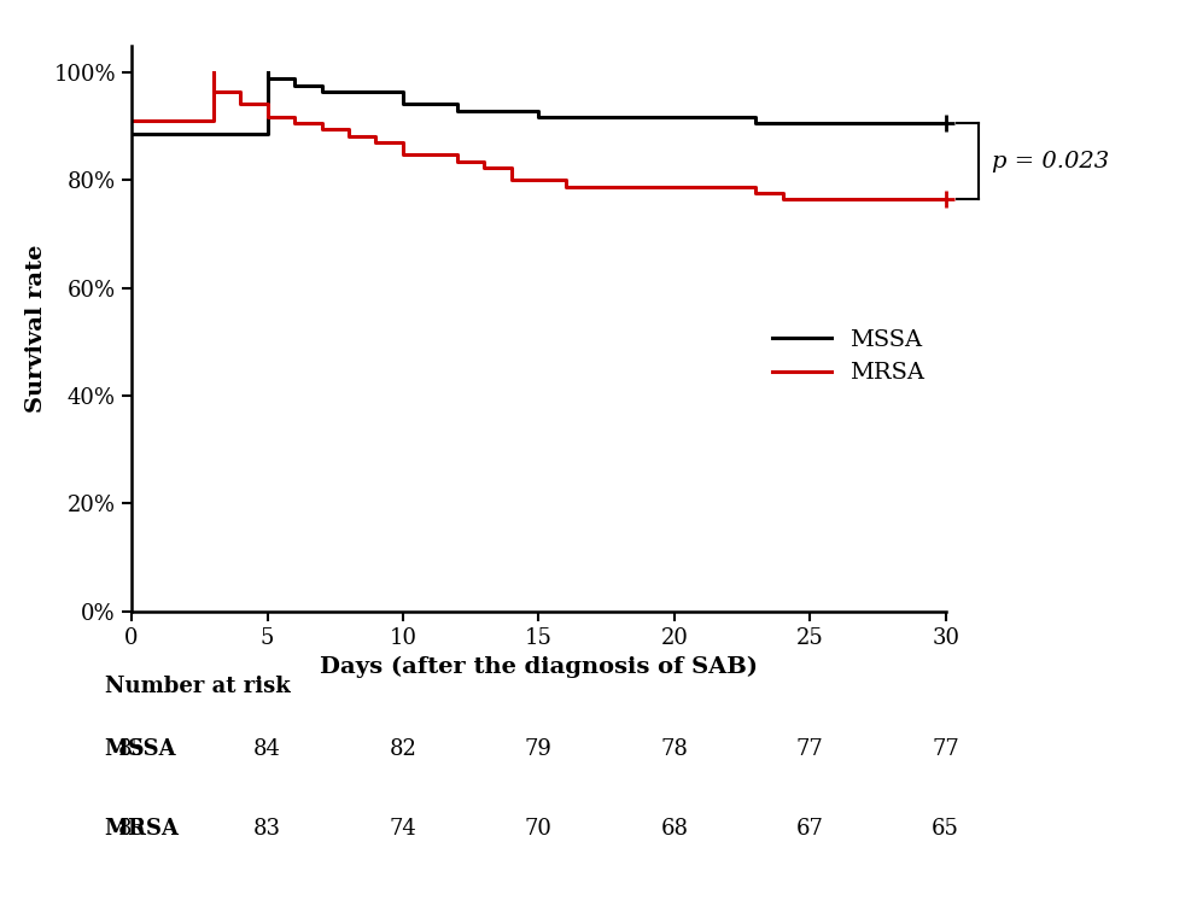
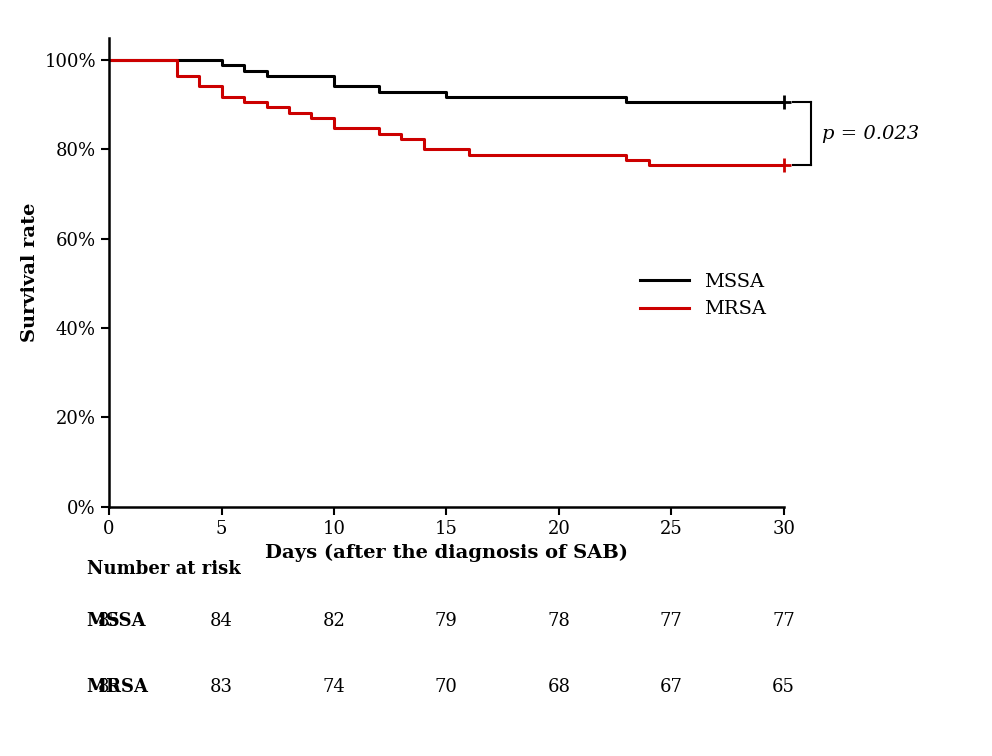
MSSA/0: 88.5% -> 100.0%
MRSA/0: 91.0% -> 100.0%
